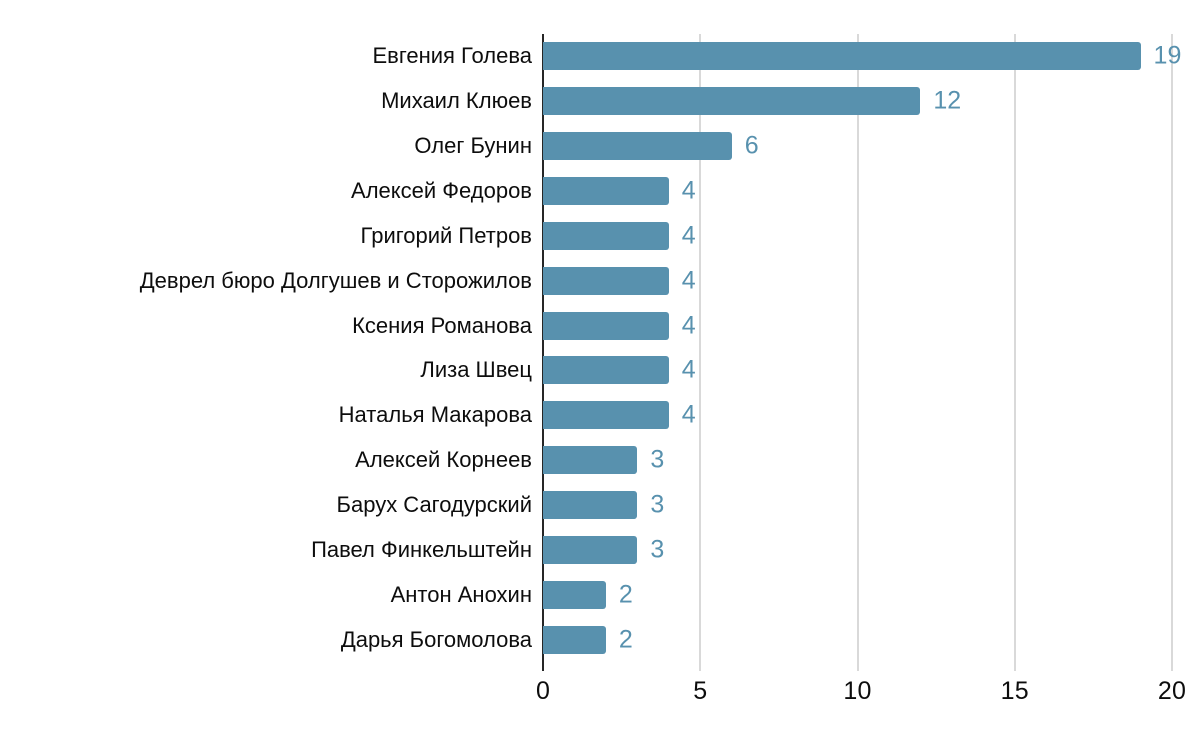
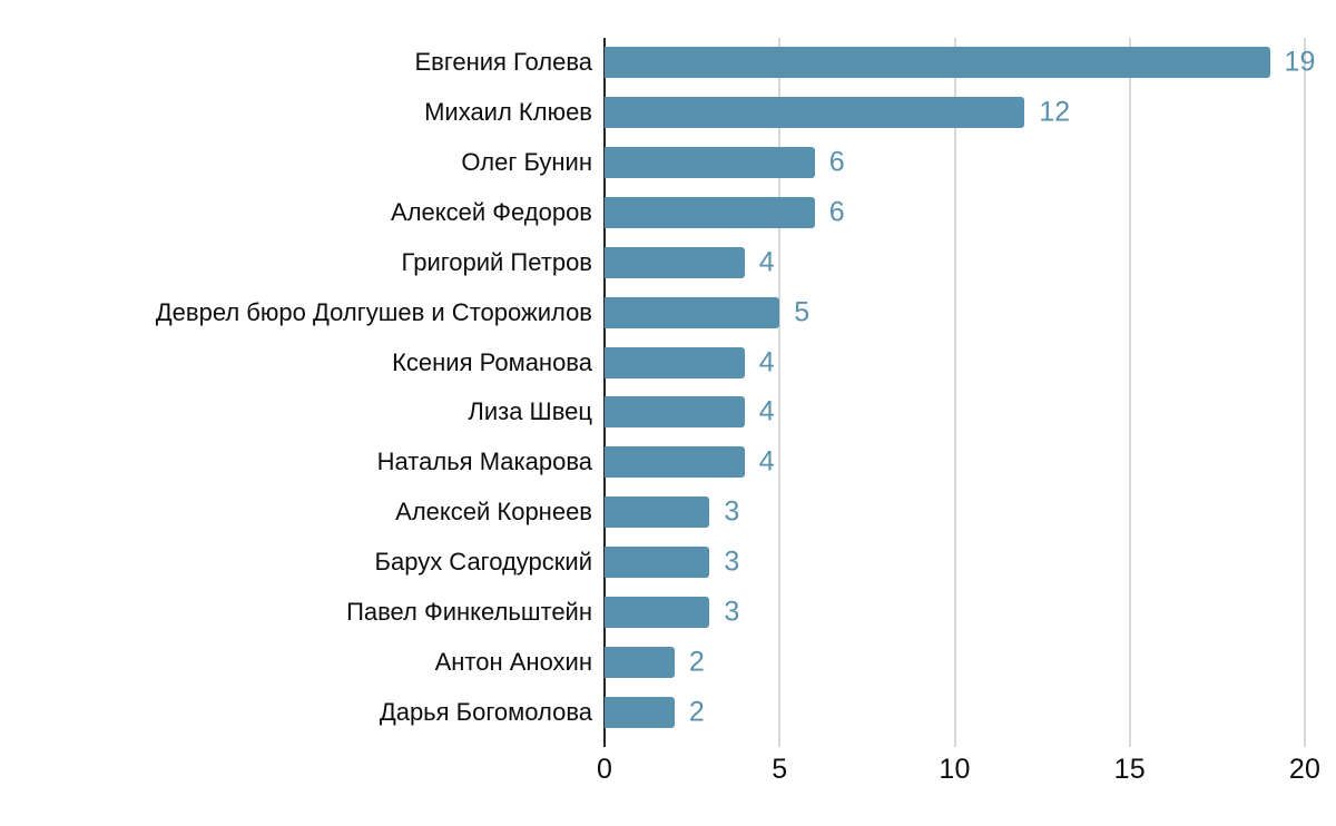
Алексей Федоров: 4 -> 6
Деврел бюро Долгушев и Сторожилов: 4 -> 5
